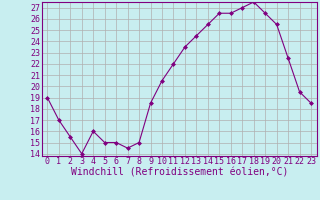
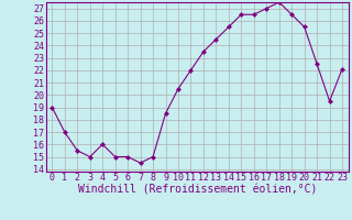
3: 14.0 -> 15.0
23: 18.5 -> 22.1
